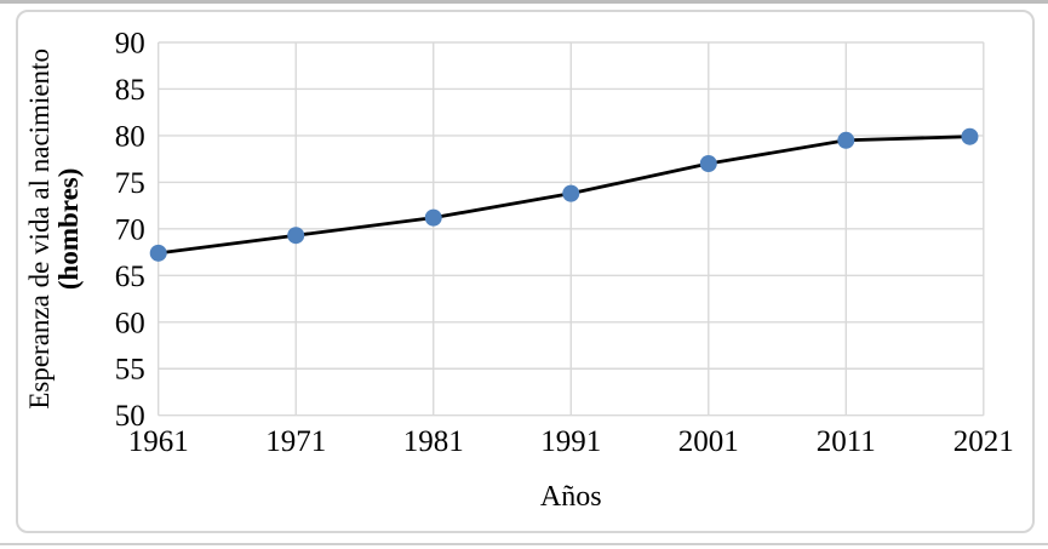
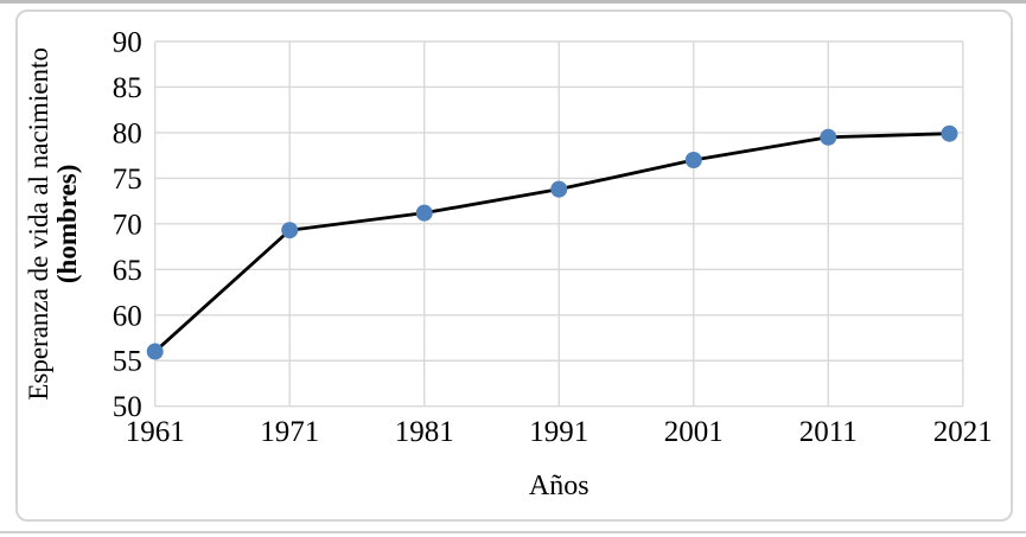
1961: 67 -> 56
